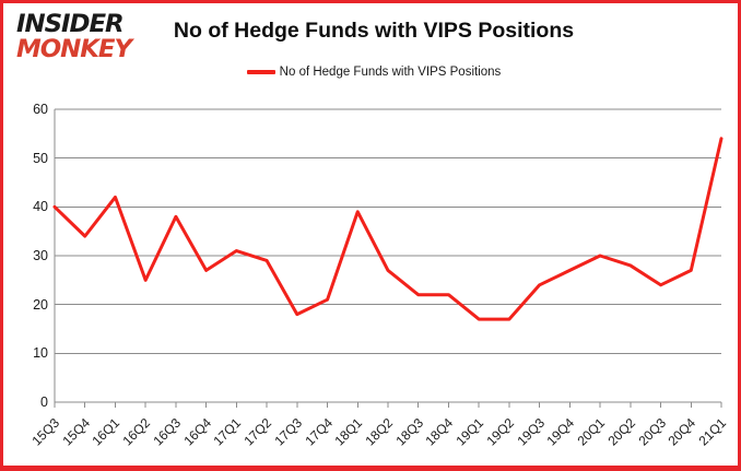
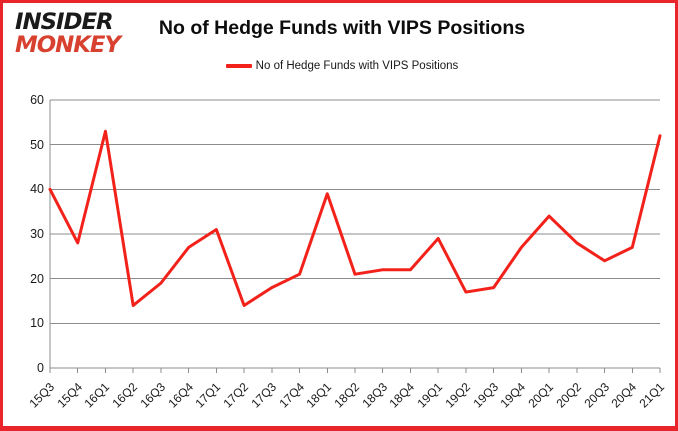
15Q4: 34 -> 28
16Q1: 42 -> 53
16Q2: 25 -> 14
16Q3: 38 -> 19
17Q2: 29 -> 14
18Q2: 27 -> 21
19Q1: 17 -> 29
19Q3: 24 -> 18
20Q1: 30 -> 34
21Q1: 54 -> 52
